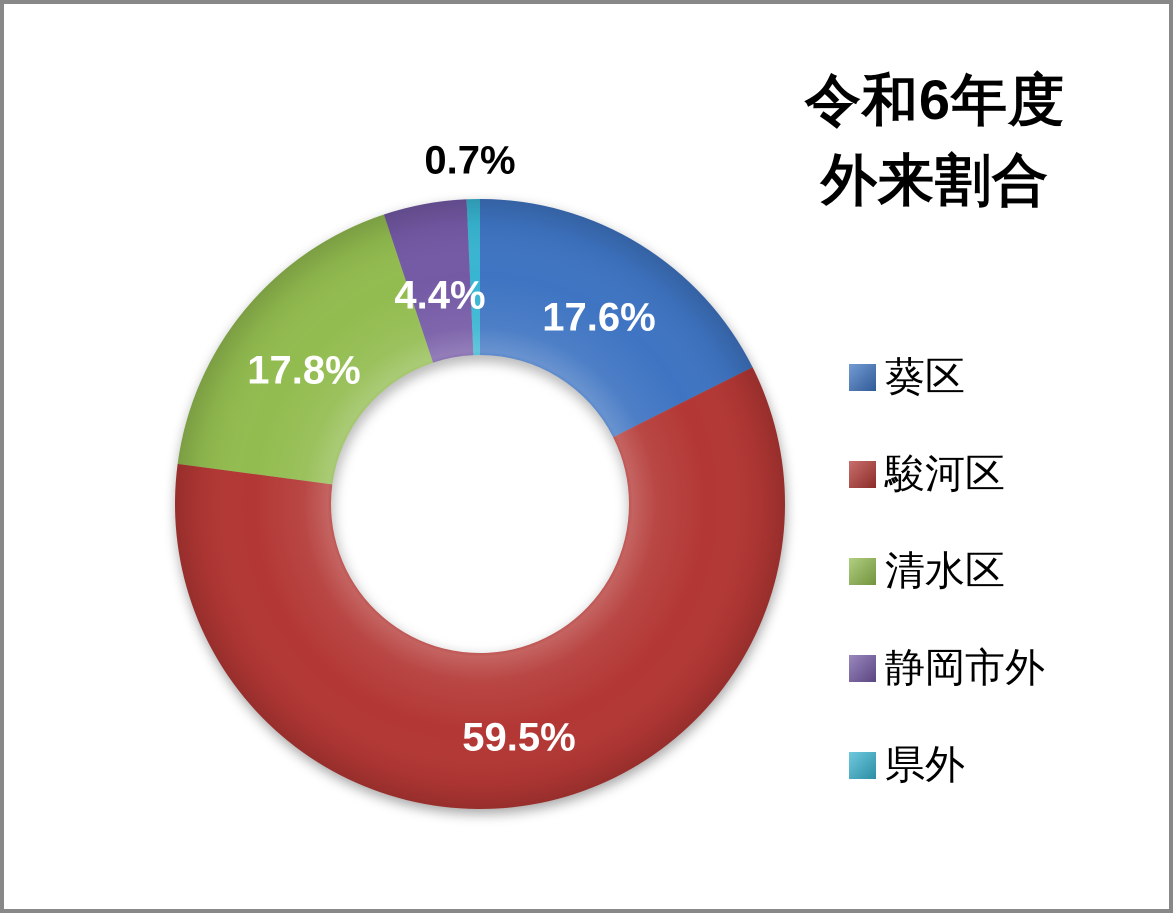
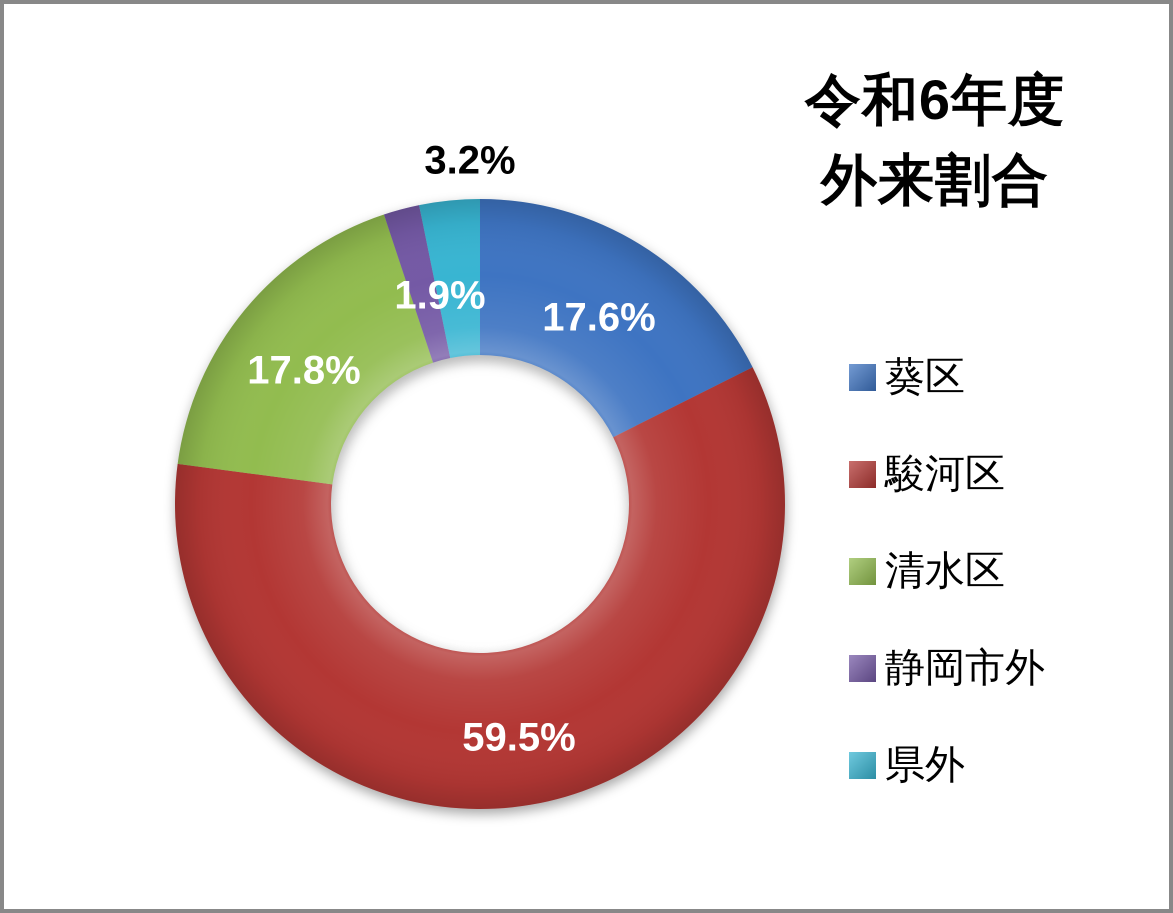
静岡市外: 4.4% -> 1.9%
県外: 0.7% -> 3.2%
